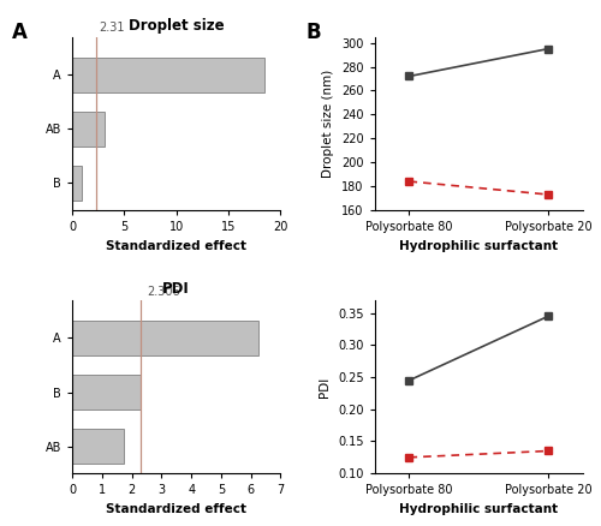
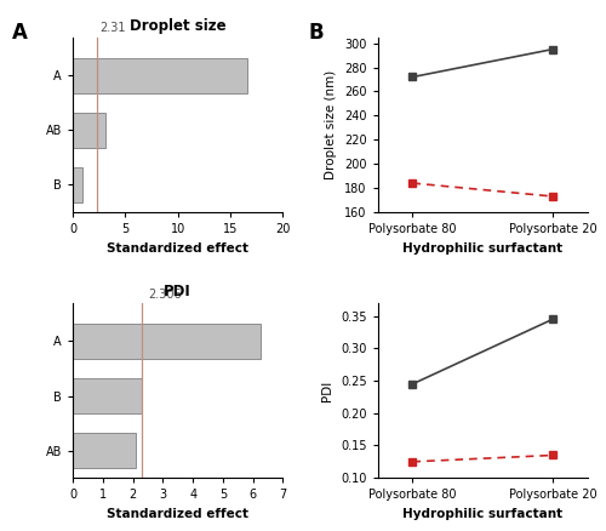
Droplet size/A: 18.5 -> 16.6
PDI/AB: 1.75 -> 2.10
